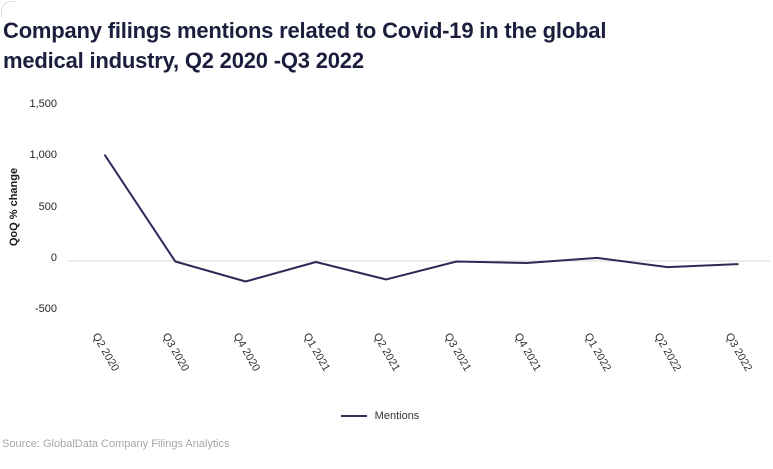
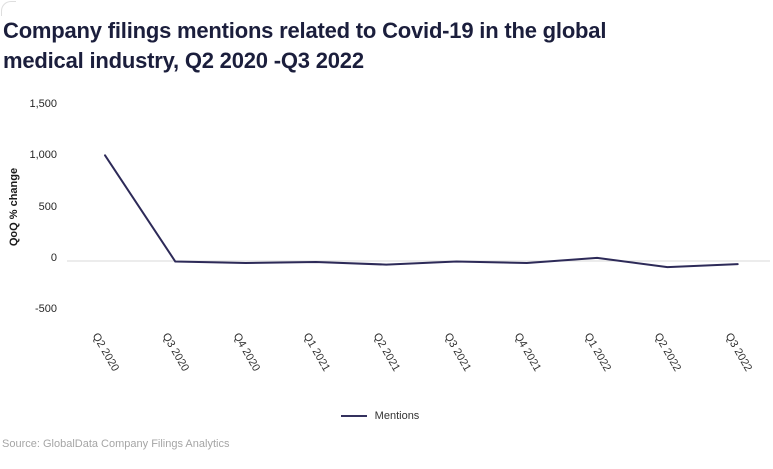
Q4 2020: -200 -> -20
Q2 2021: -180 -> -40
